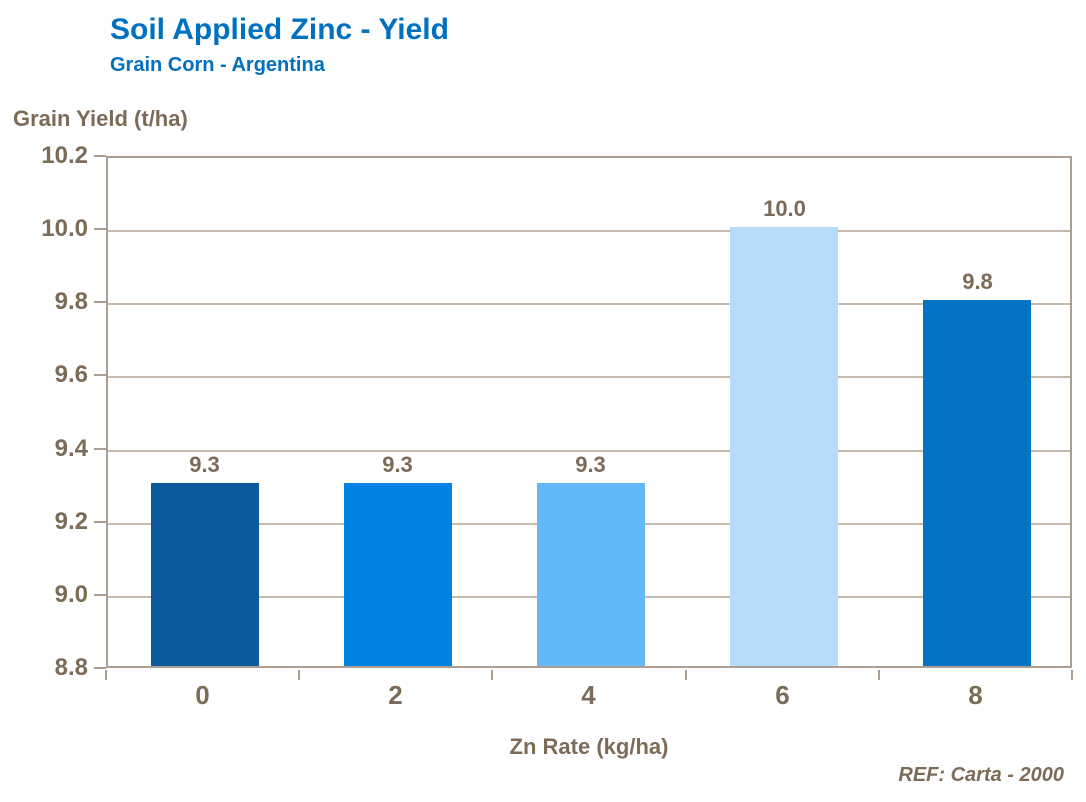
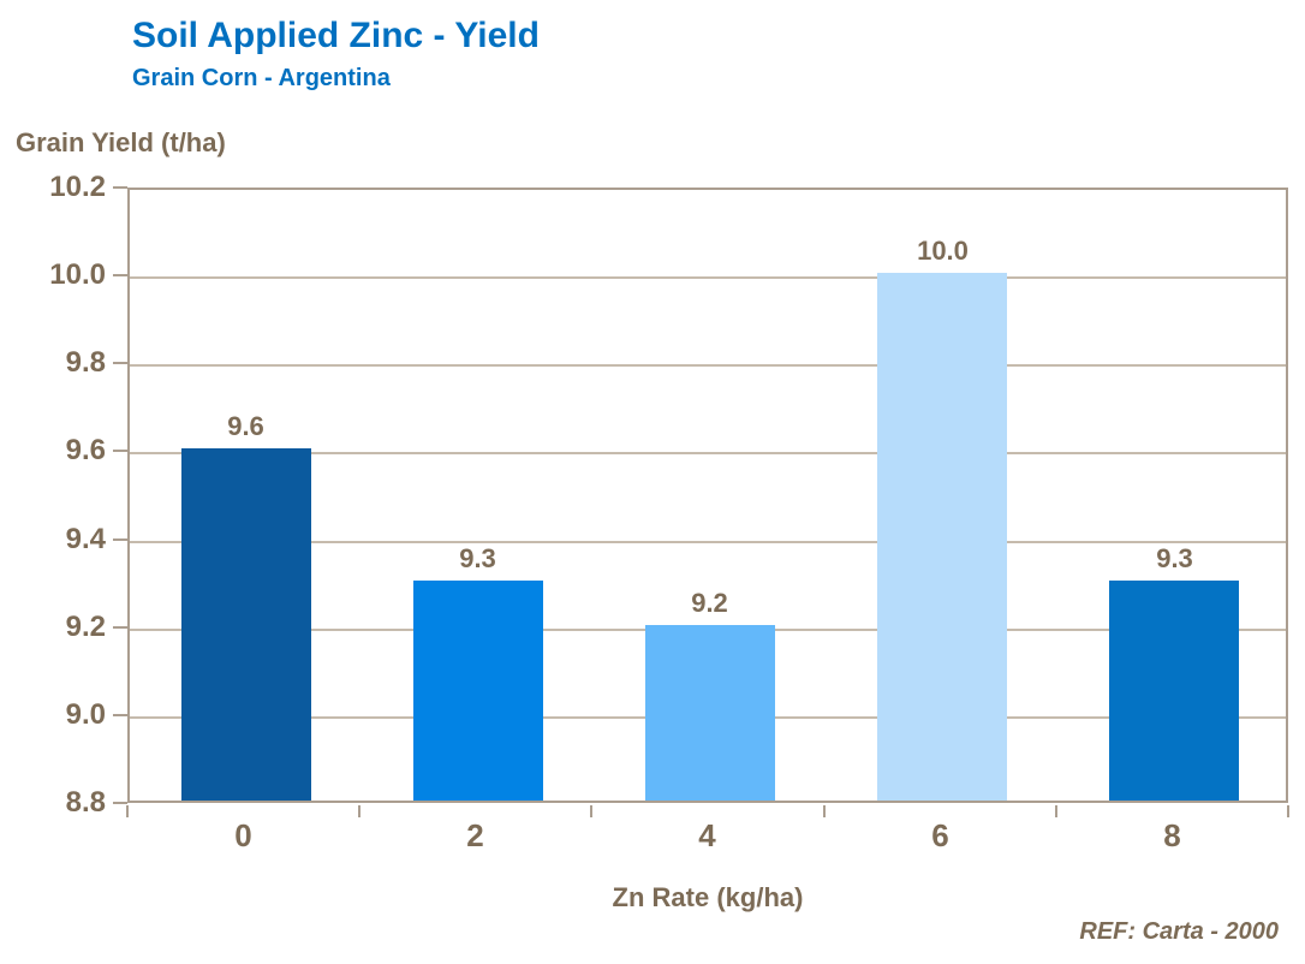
0: 9.3 -> 9.6
4: 9.3 -> 9.2
8: 9.8 -> 9.3
